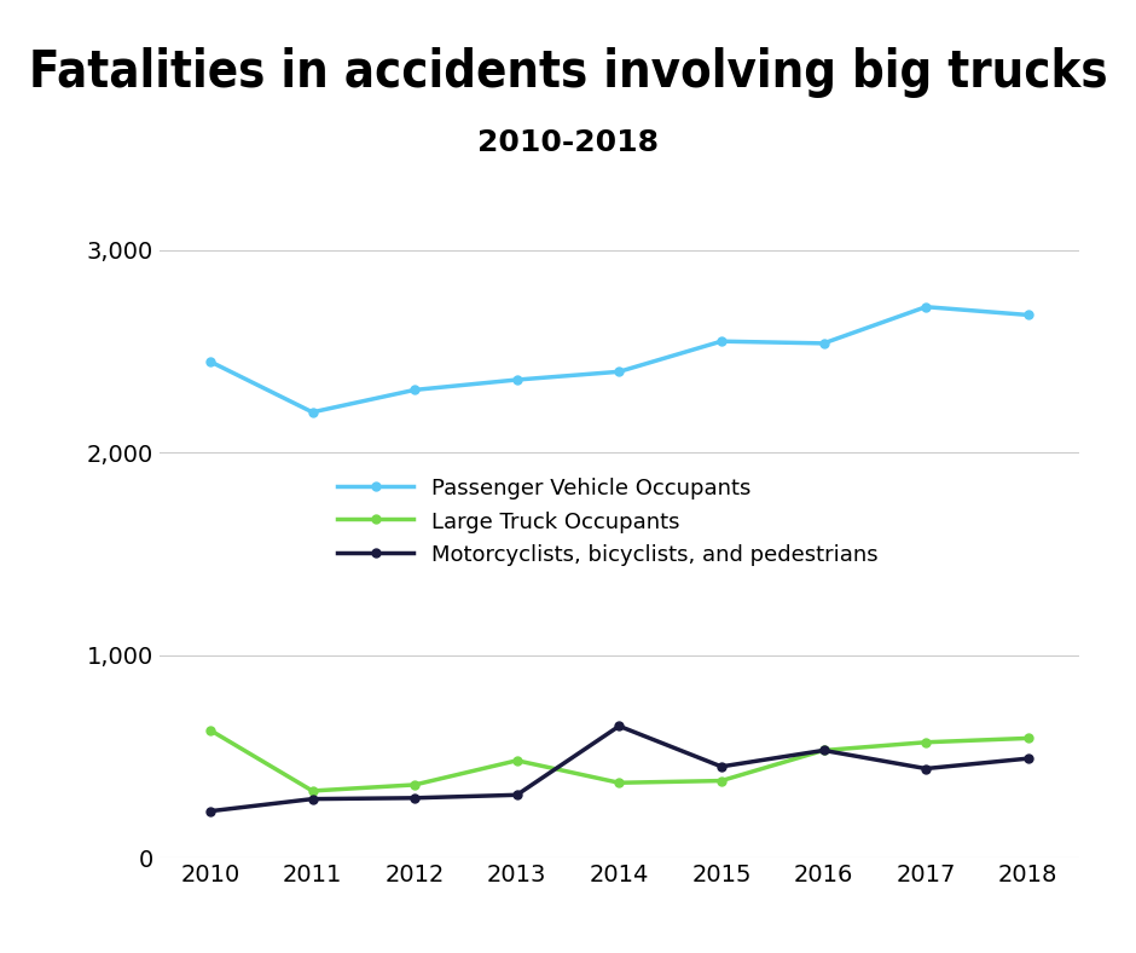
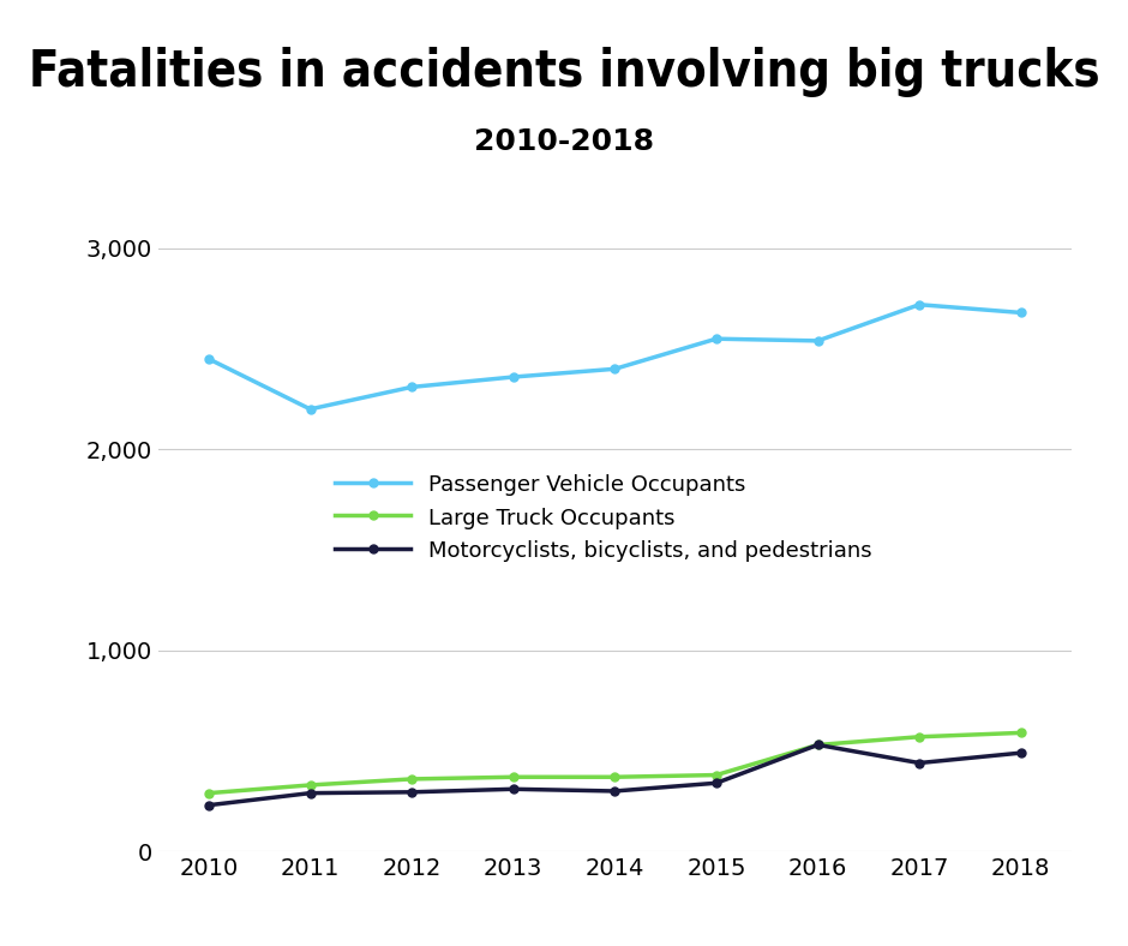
Large Truck Occupants/2010: 630 -> 290
Large Truck Occupants/2013: 480 -> 370
Motorcyclists, bicyclists, and pedestrians/2014: 650 -> 300
Motorcyclists, bicyclists, and pedestrians/2015: 450 -> 340
